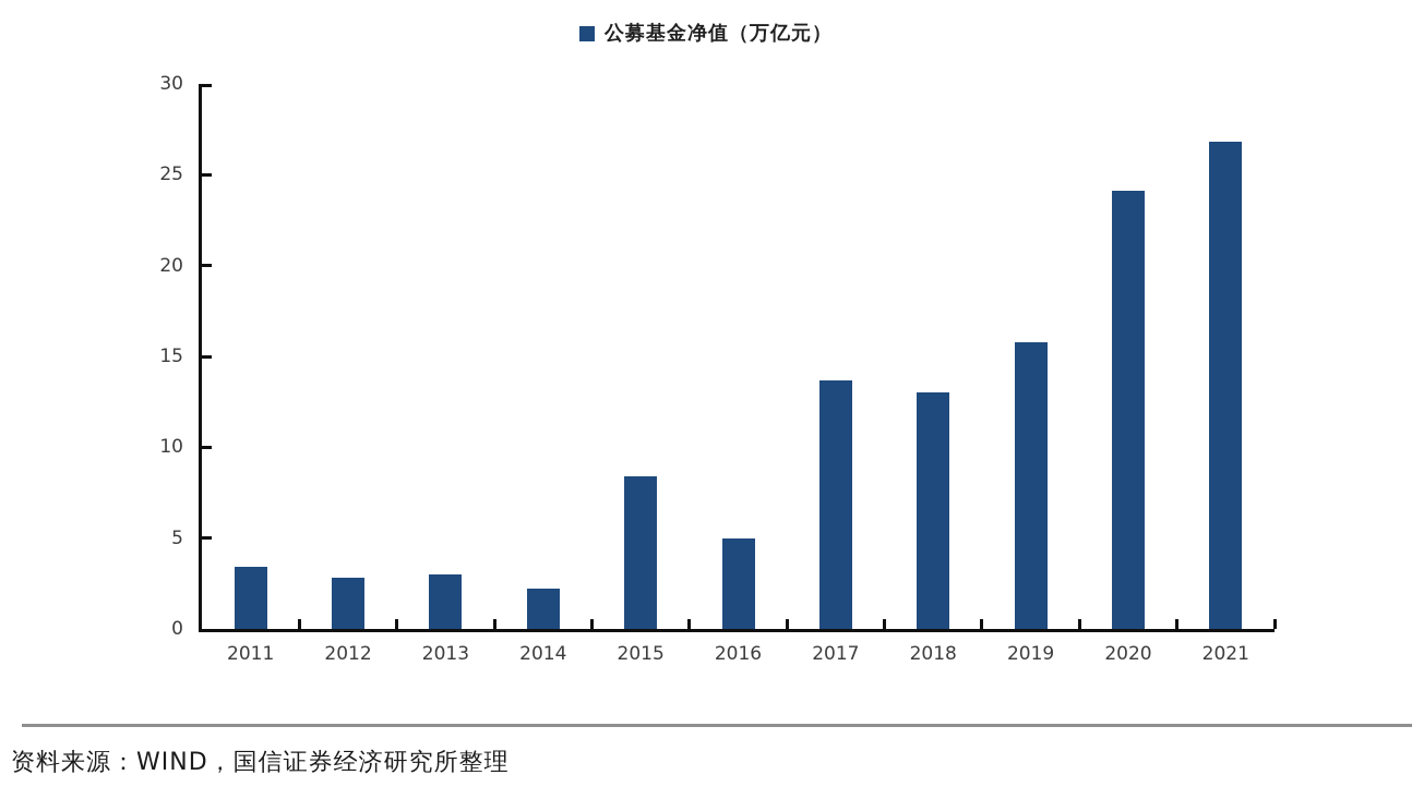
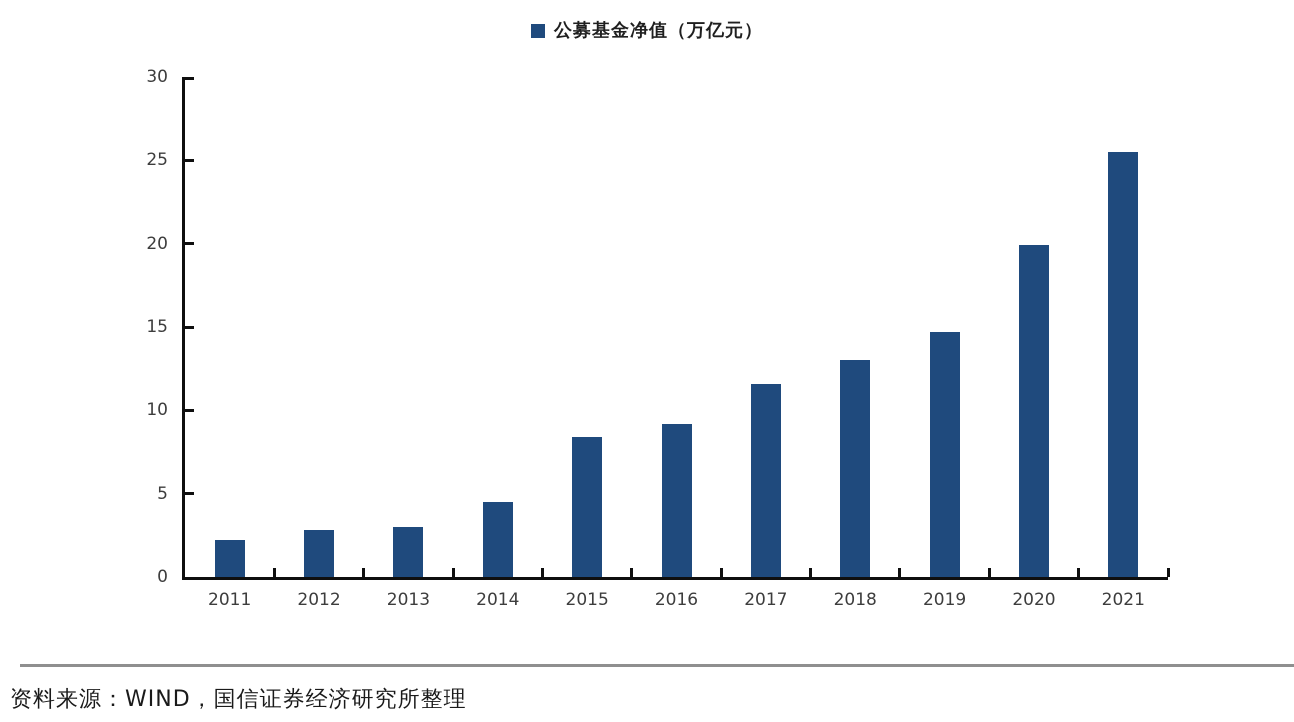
2011: 3.4 -> 2.2
2014: 2.2 -> 4.5
2016: 5.0 -> 9.2
2017: 13.7 -> 11.6
2019: 15.8 -> 14.7
2020: 24.1 -> 19.9
2021: 26.8 -> 25.5
